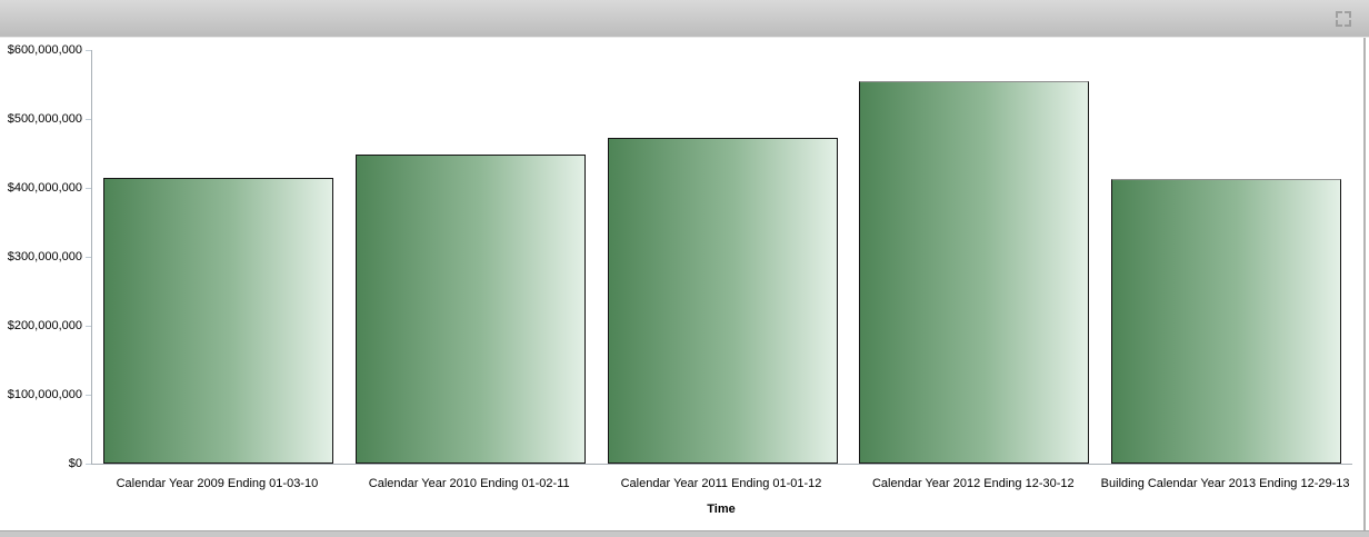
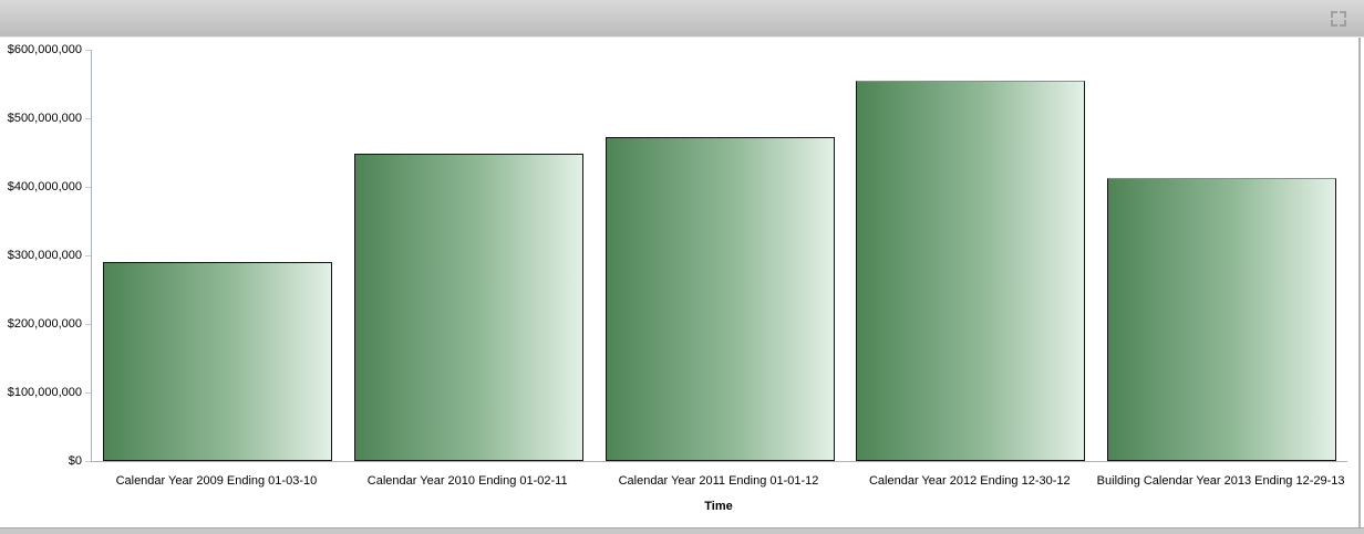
Calendar Year 2009 Ending 01-03-10: $420000000 -> $290000000
